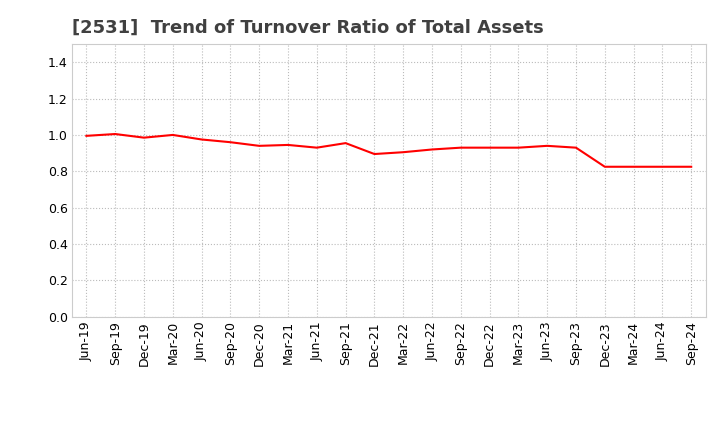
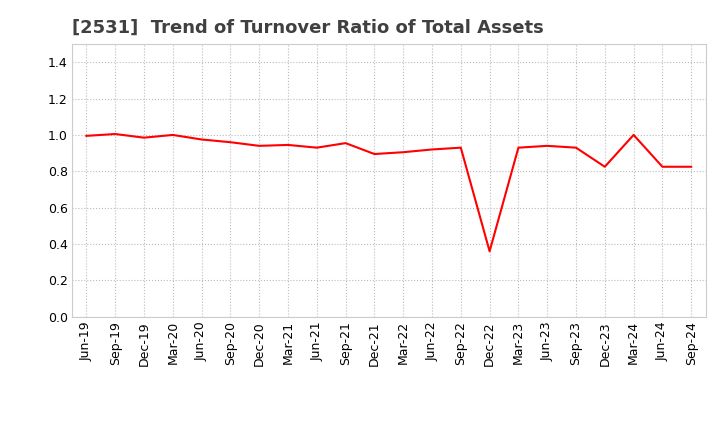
Dec-22: 0.93 -> 0.36
Mar-24: 0.82 -> 1.00
